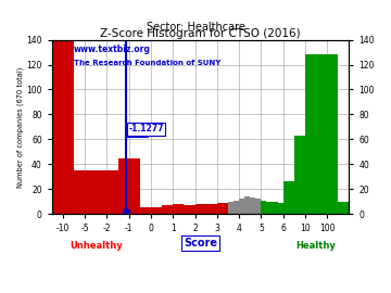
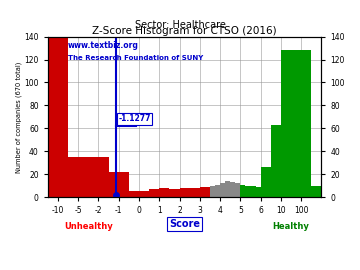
-1: 45 -> 22
